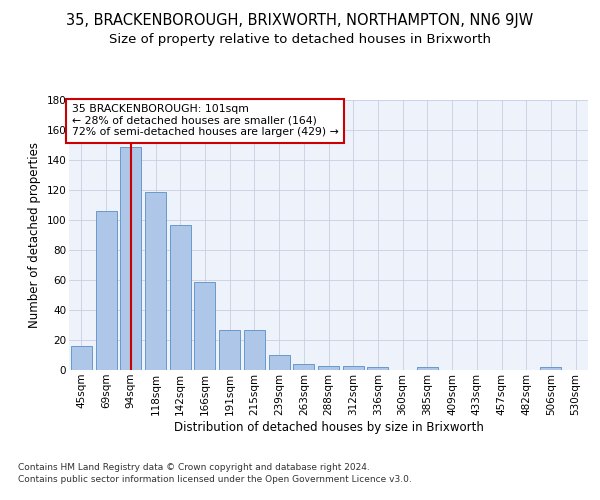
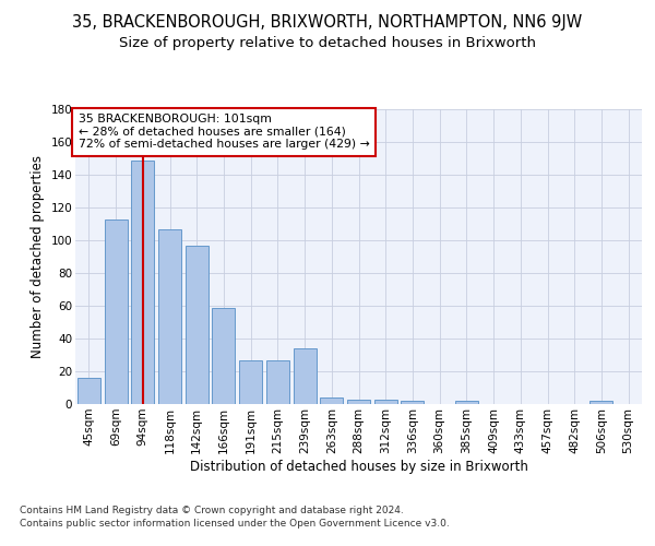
69sqm: 106 -> 113
118sqm: 119 -> 107
239sqm: 10 -> 34
